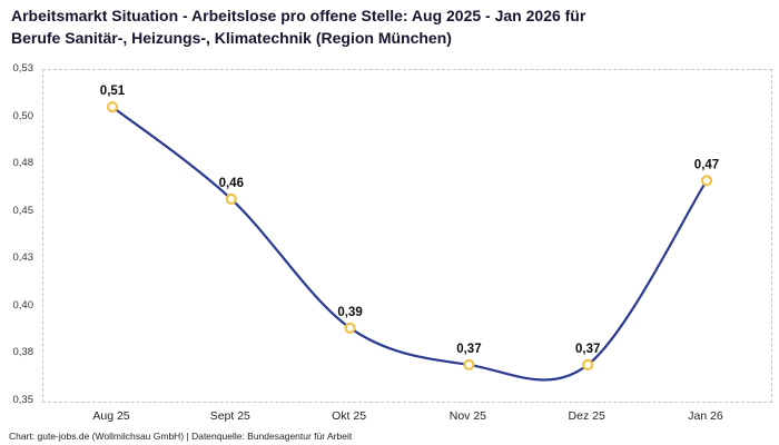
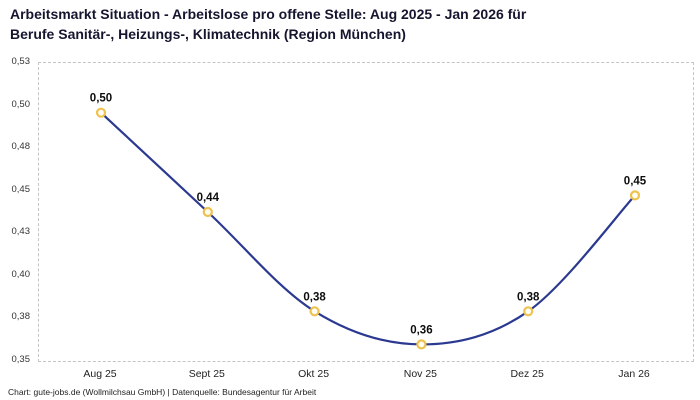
Aug 25: 0,51 -> 0,50
Sept 25: 0,46 -> 0,44
Okt 25: 0,39 -> 0,38
Nov 25: 0,37 -> 0,36
Dez 25: 0,37 -> 0,38
Jan 26: 0,47 -> 0,45
